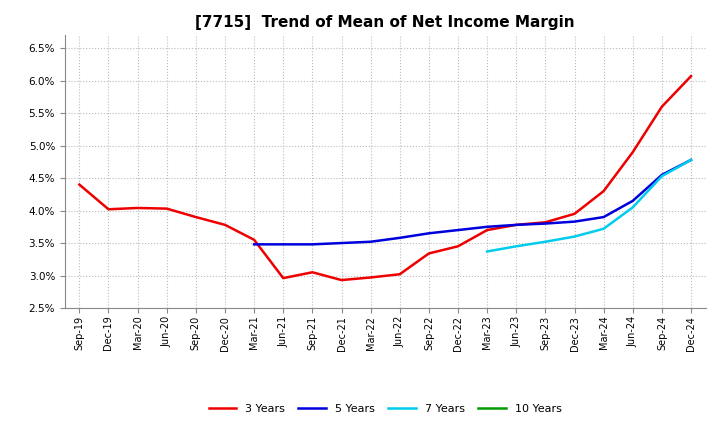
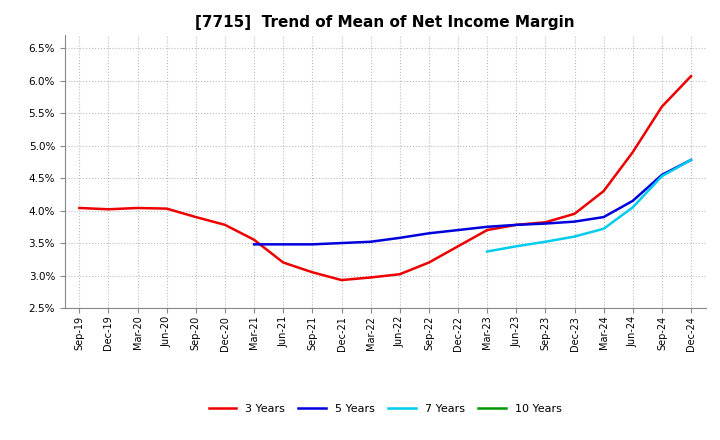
3 Years/Sep-19: 4.40% -> 4.04%
3 Years/Jun-21: 2.96% -> 3.20%
3 Years/Sep-22: 3.34% -> 3.20%
